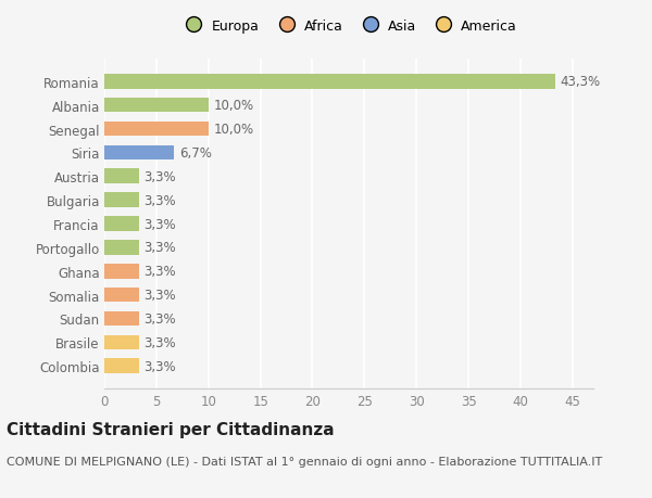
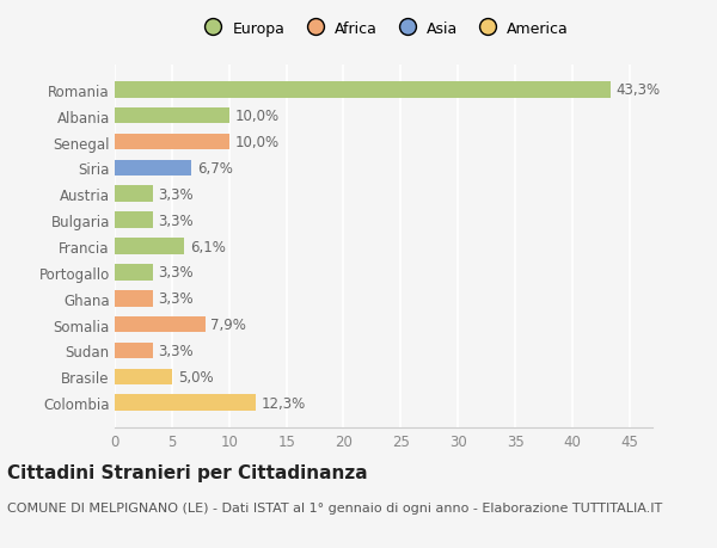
Francia: 3,3% -> 6,1%
Somalia: 3,3% -> 7,9%
Brasile: 3,3% -> 5,0%
Colombia: 3,3% -> 12,3%
